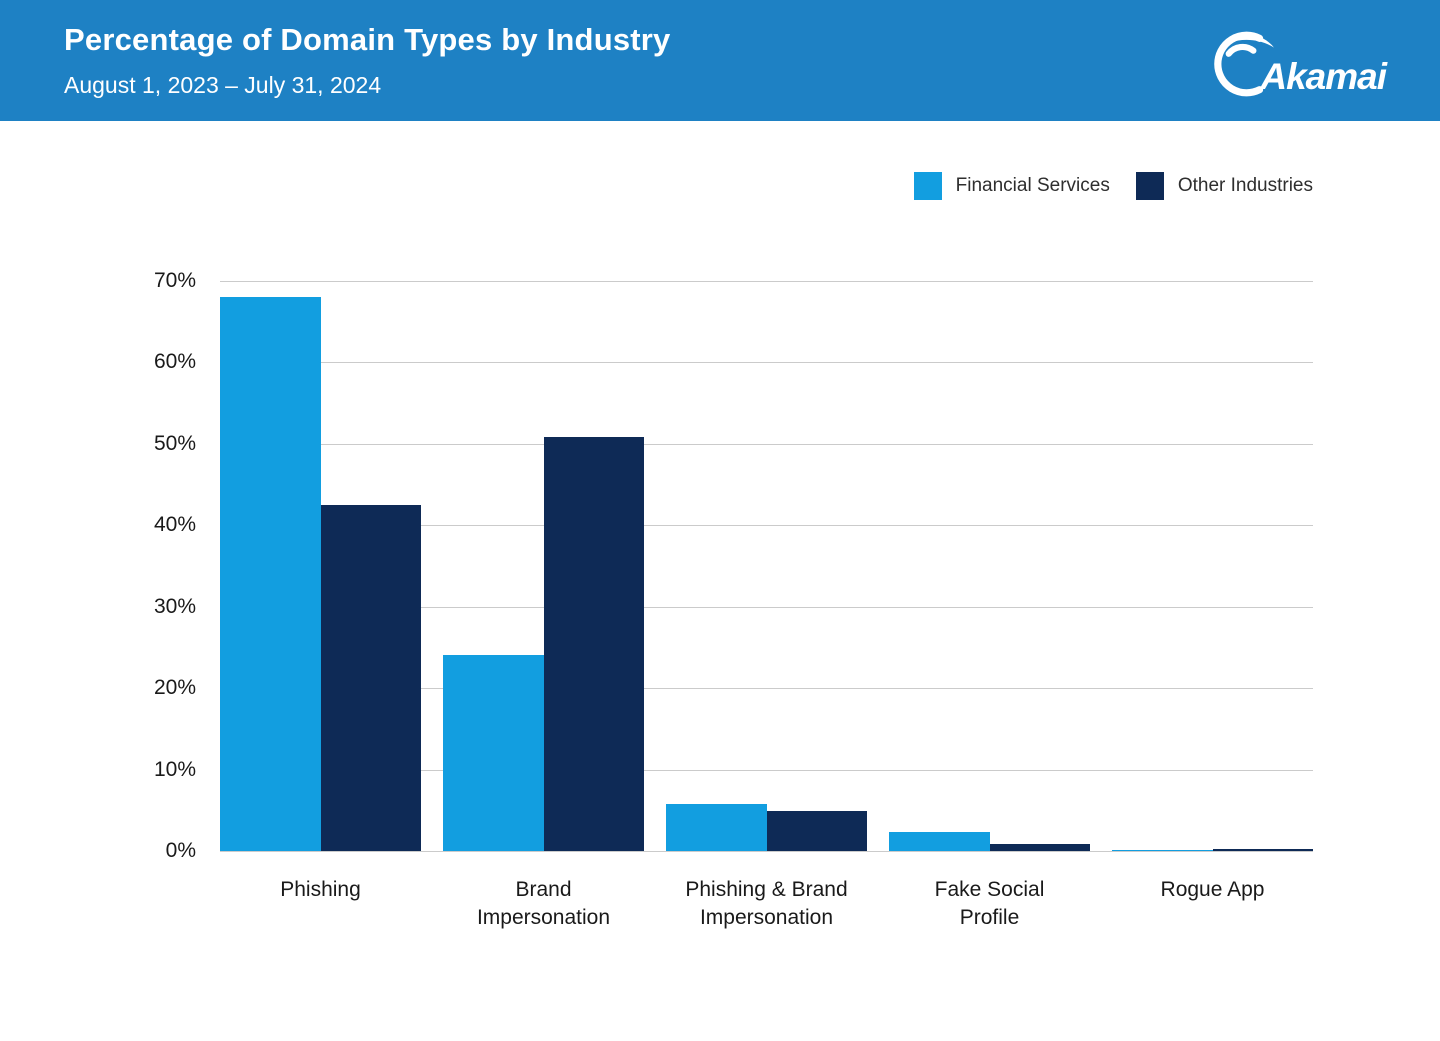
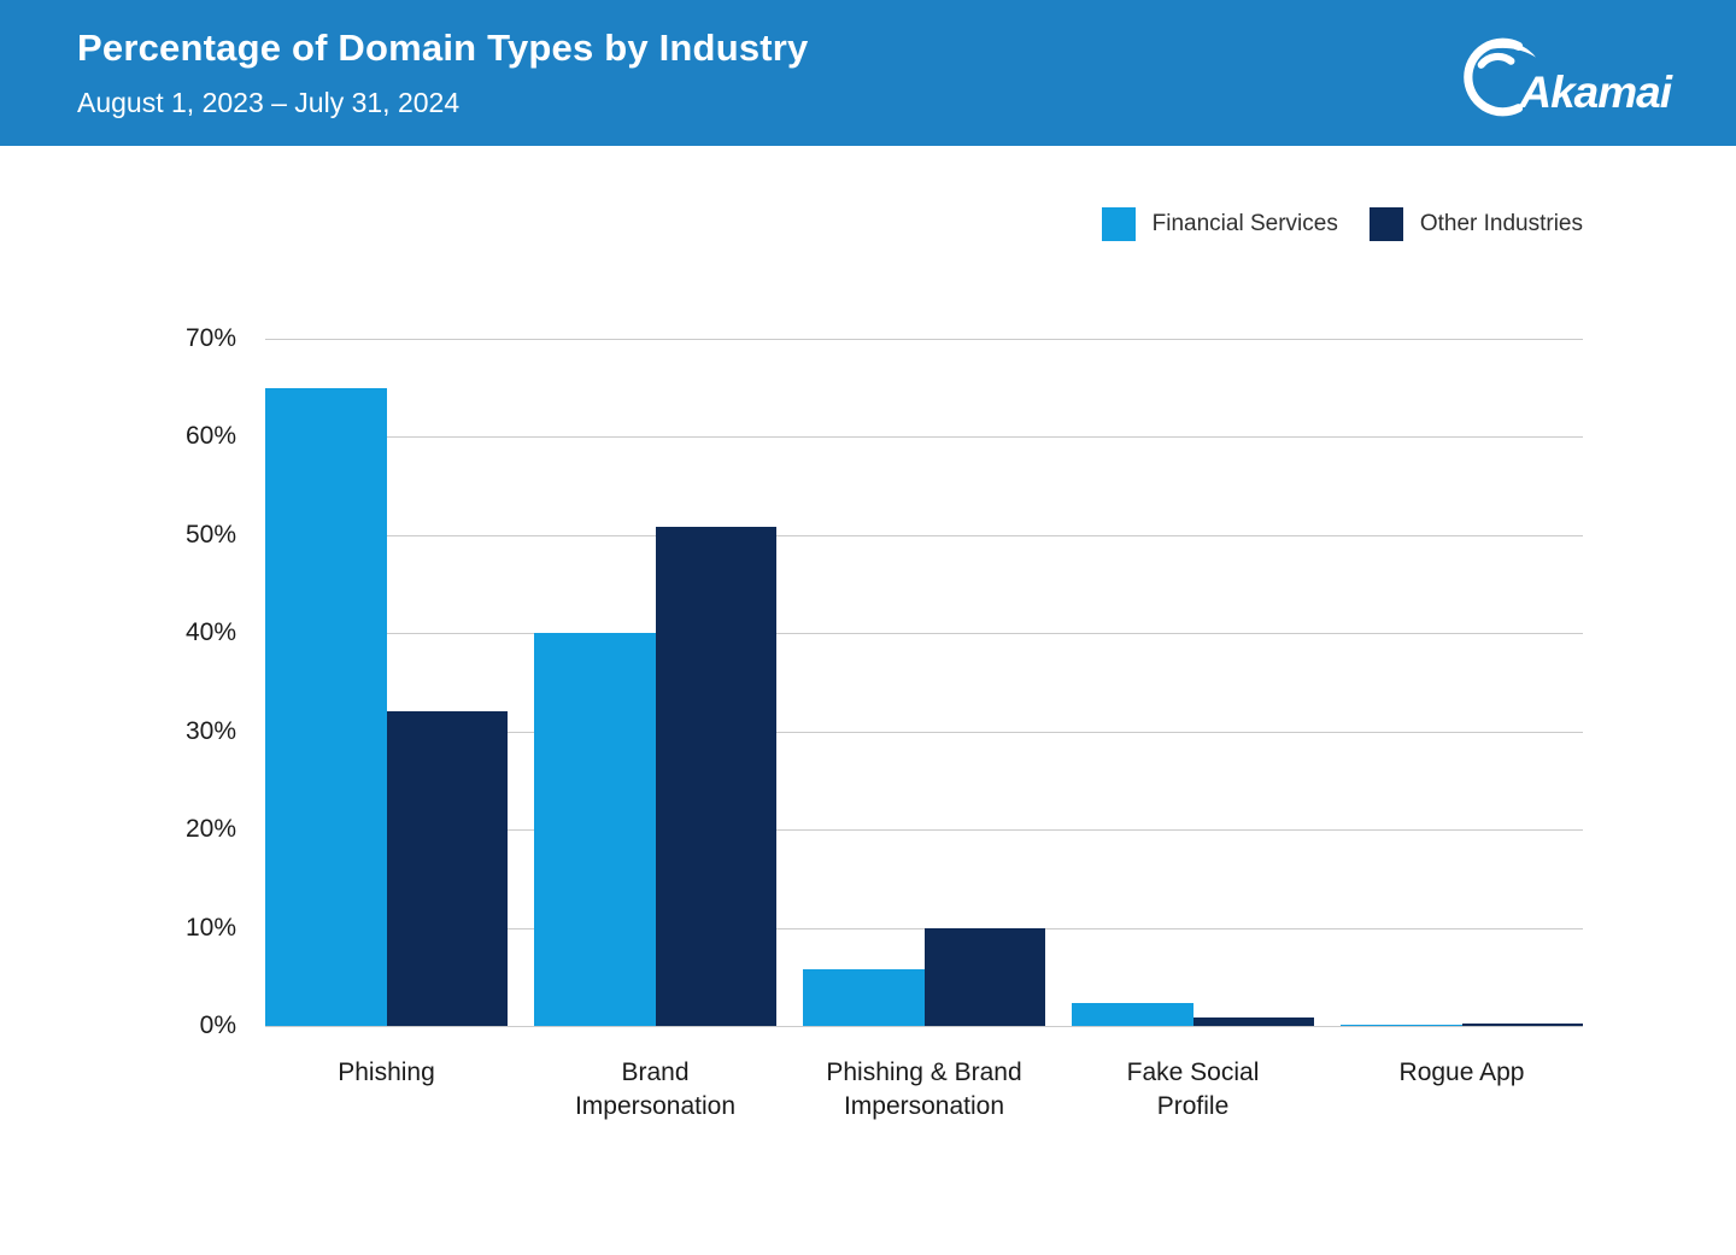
Financial Services/Phishing: 68% -> 65%
Other Industries/Phishing: 42% -> 32%
Financial Services/Brand Impersonation: 24% -> 40%
Other Industries/Phishing & Brand Impersonation: 5% -> 10%
